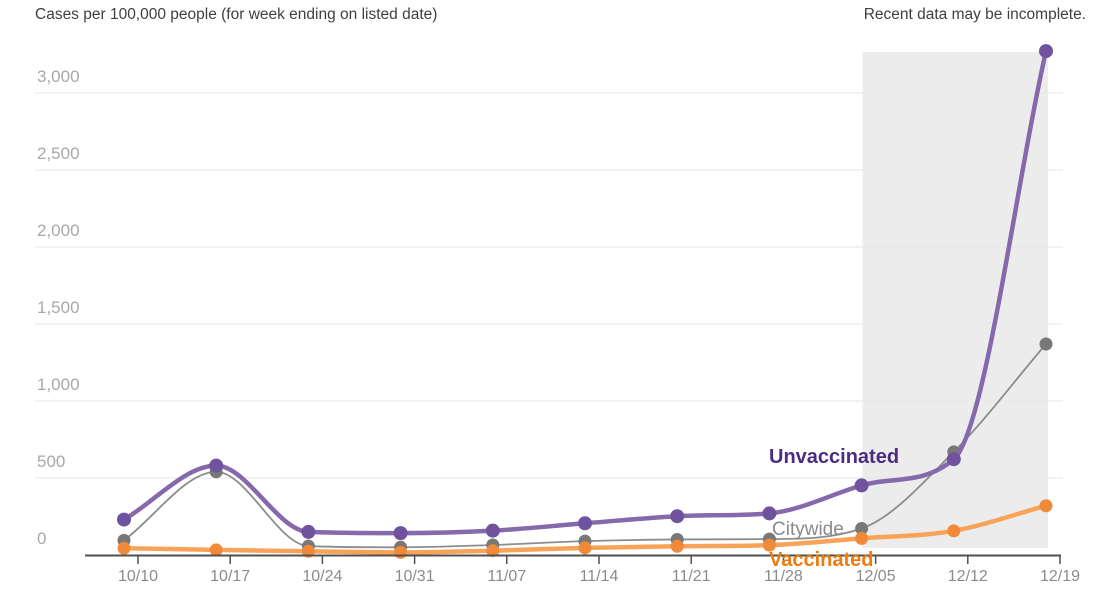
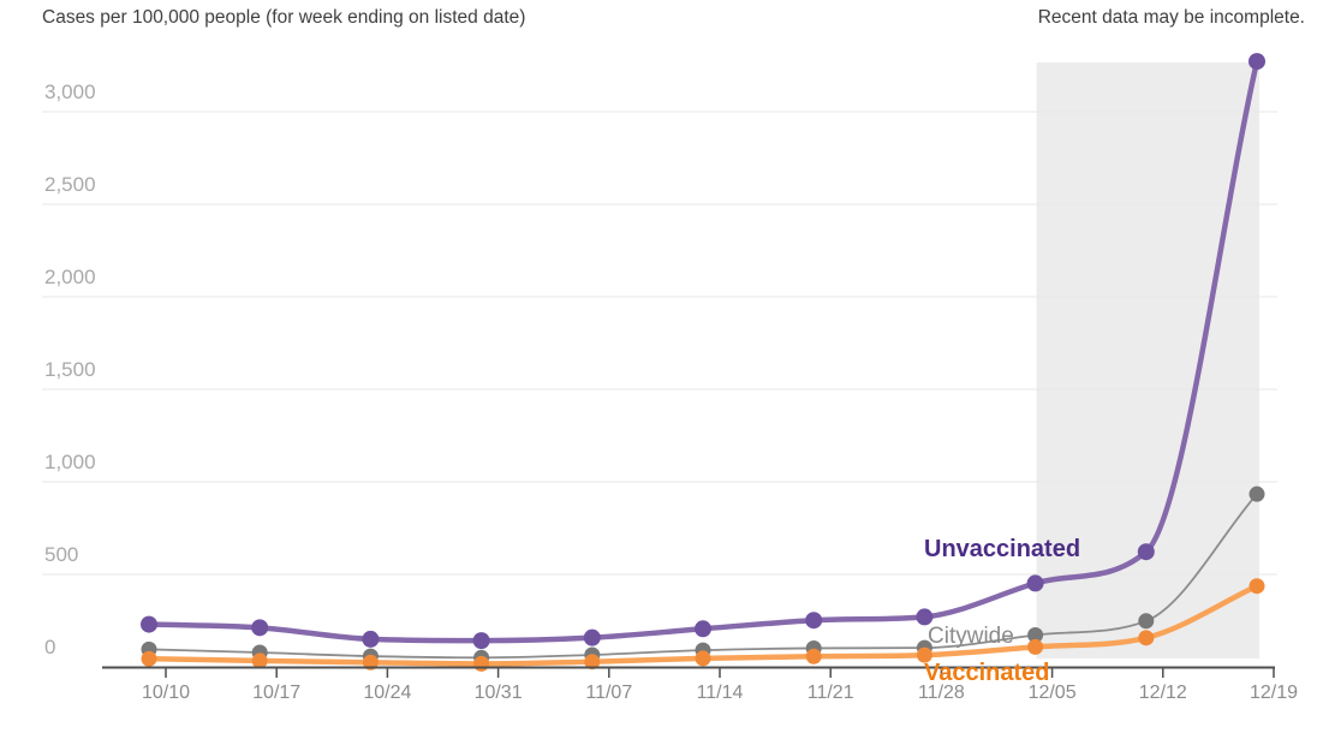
Unvaccinated/10/17: 580 -> 210
Citywide/10/17: 540 -> 80
Citywide/12/12: 670 -> 250
Citywide/12/19: 1370 -> 930
Vaccinated/12/19: 320 -> 440
